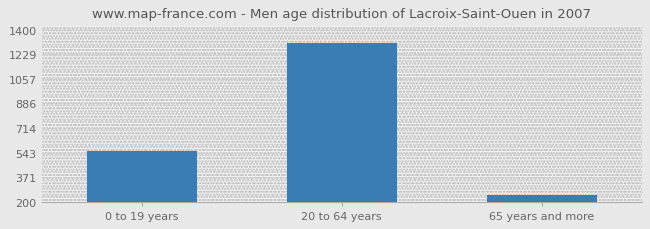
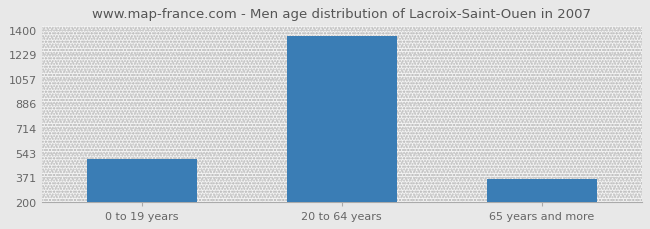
0 to 19 years: 560 -> 500
20 to 64 years: 1310 -> 1360
65 years and more: 240 -> 360
